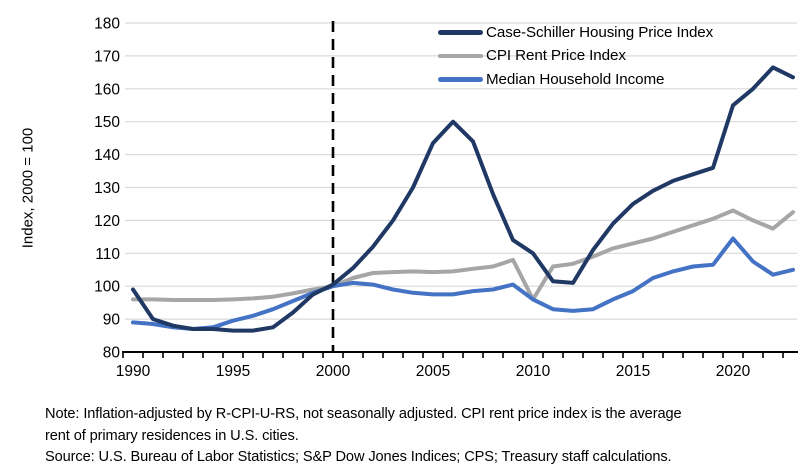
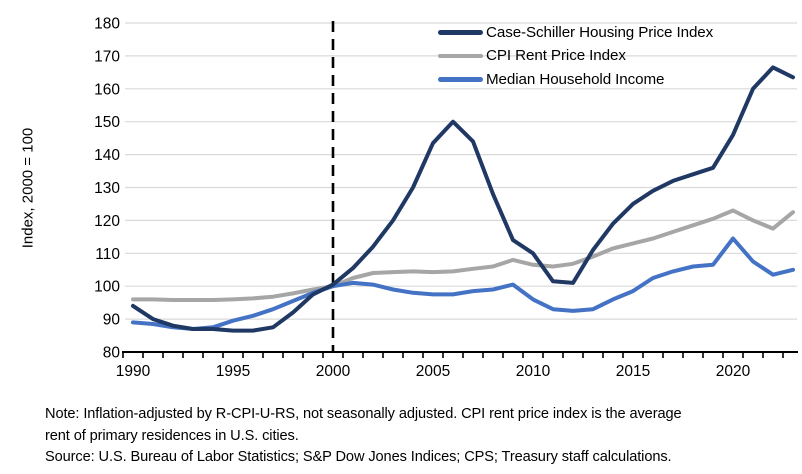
Case-Schiller Housing Price Index/1990: 99 -> 94
CPI Rent Price Index/2010: 96 -> 106
Case-Schiller Housing Price Index/2020: 155 -> 146
